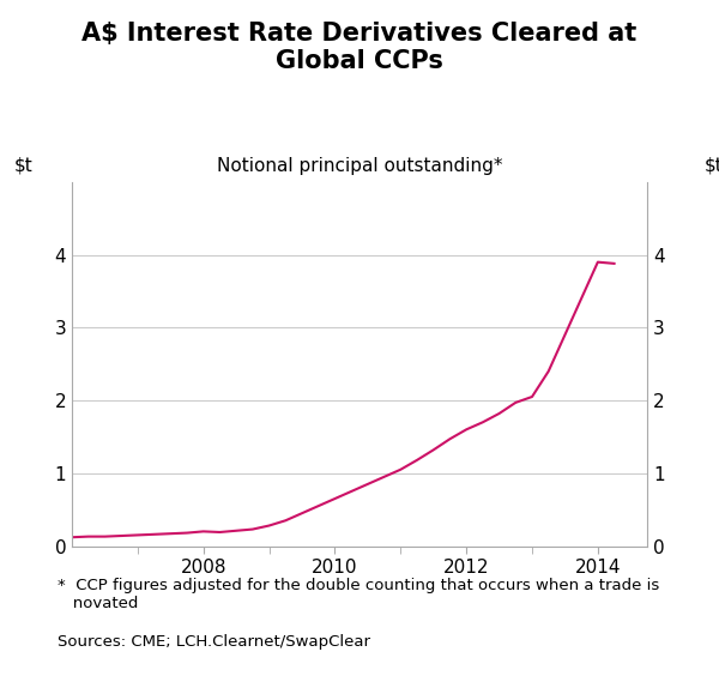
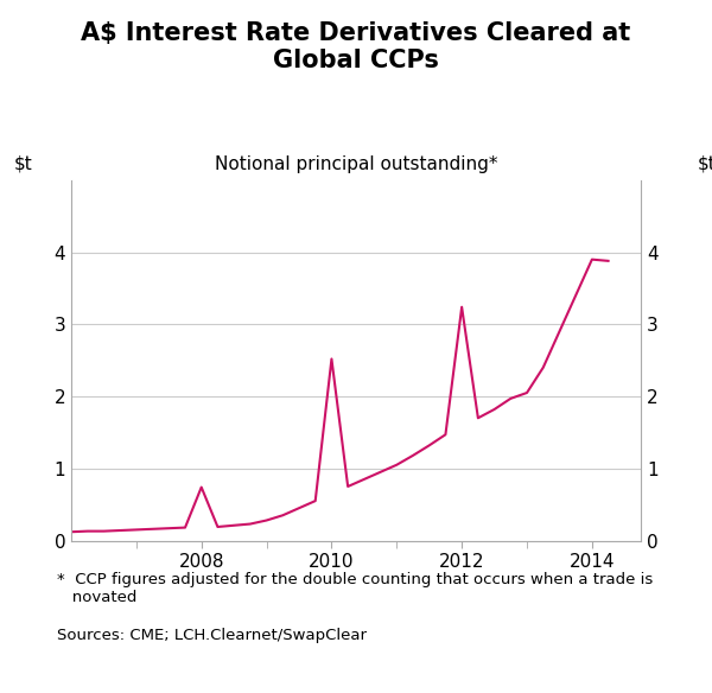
2008: 0.20 -> 0.74
2010: 0.65 -> 2.52
2012: 1.60 -> 3.24
